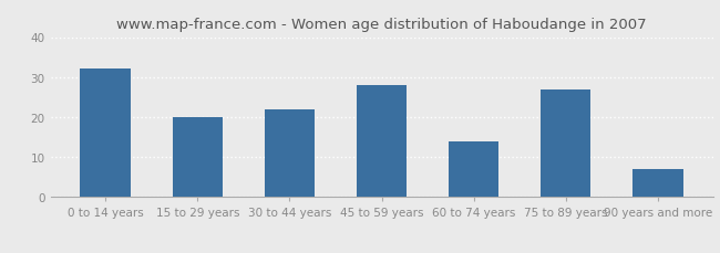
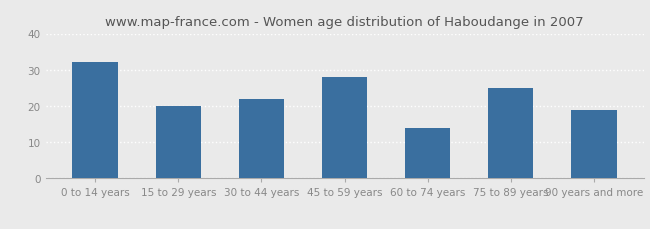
75 to 89 years: 27 -> 25
90 years and more: 7 -> 19
